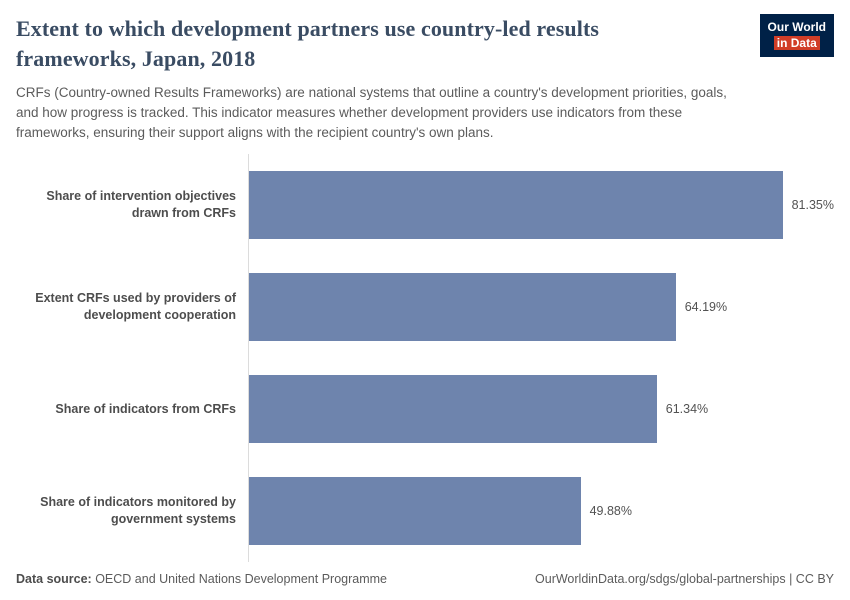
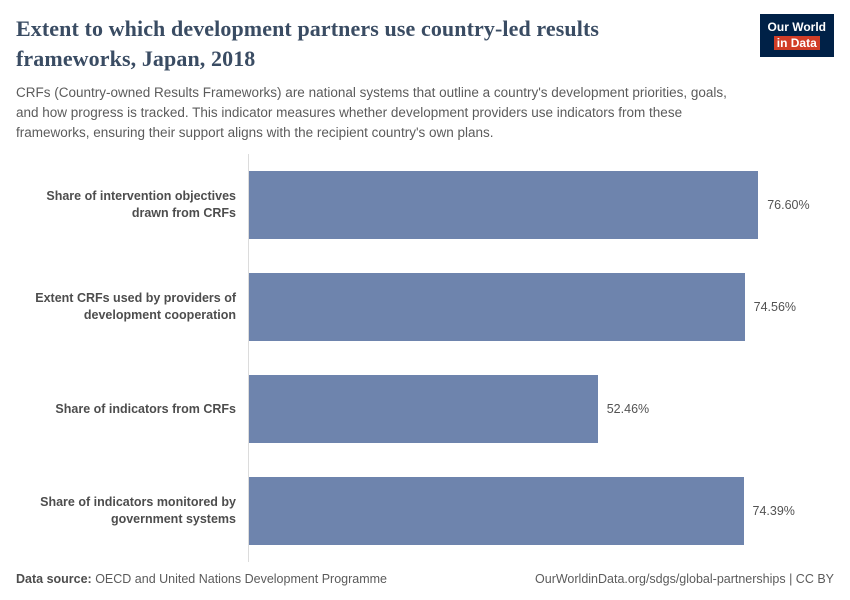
Share of intervention objectives drawn from CRFs: 81.35% -> 76.60%
Extent CRFs used by providers of development cooperation: 64.19% -> 74.56%
Share of indicators from CRFs: 61.34% -> 52.46%
Share of indicators monitored by government systems: 49.88% -> 74.39%
